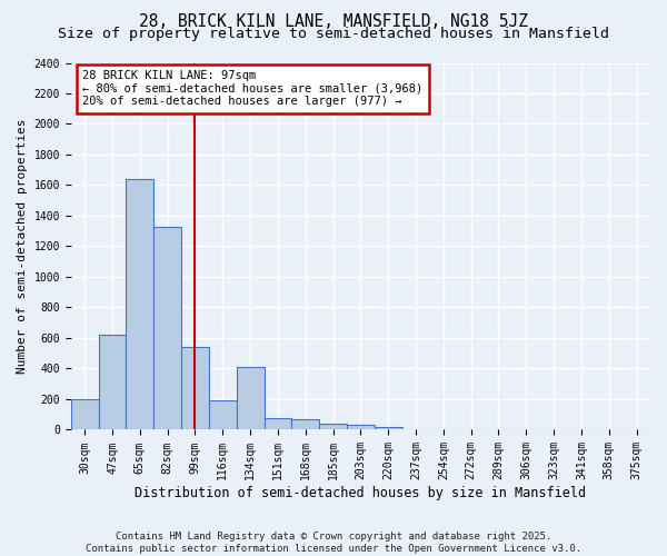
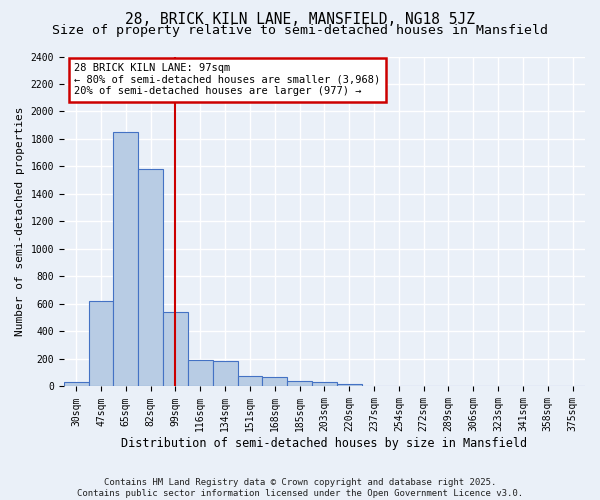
30sqm: 200 -> 30
65sqm: 1640 -> 1850
82sqm: 1330 -> 1580
134sqm: 410 -> 180
